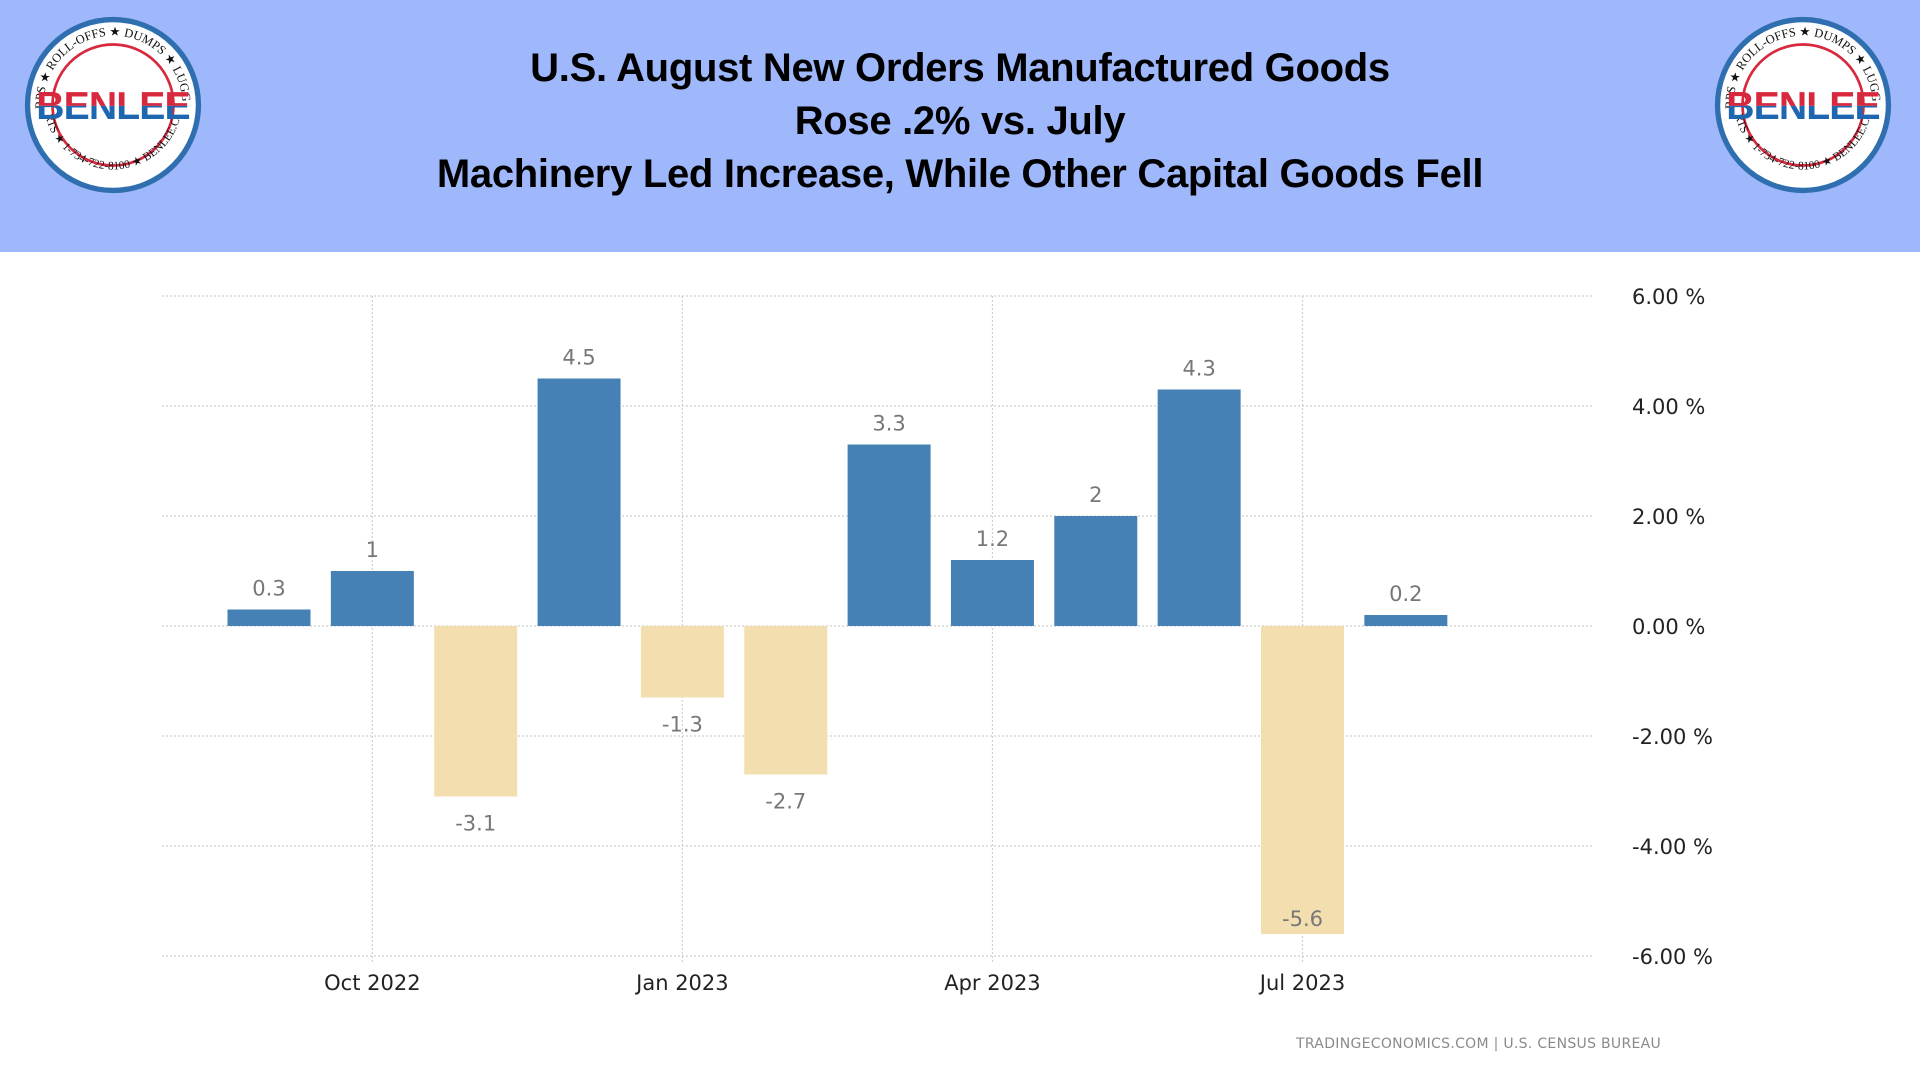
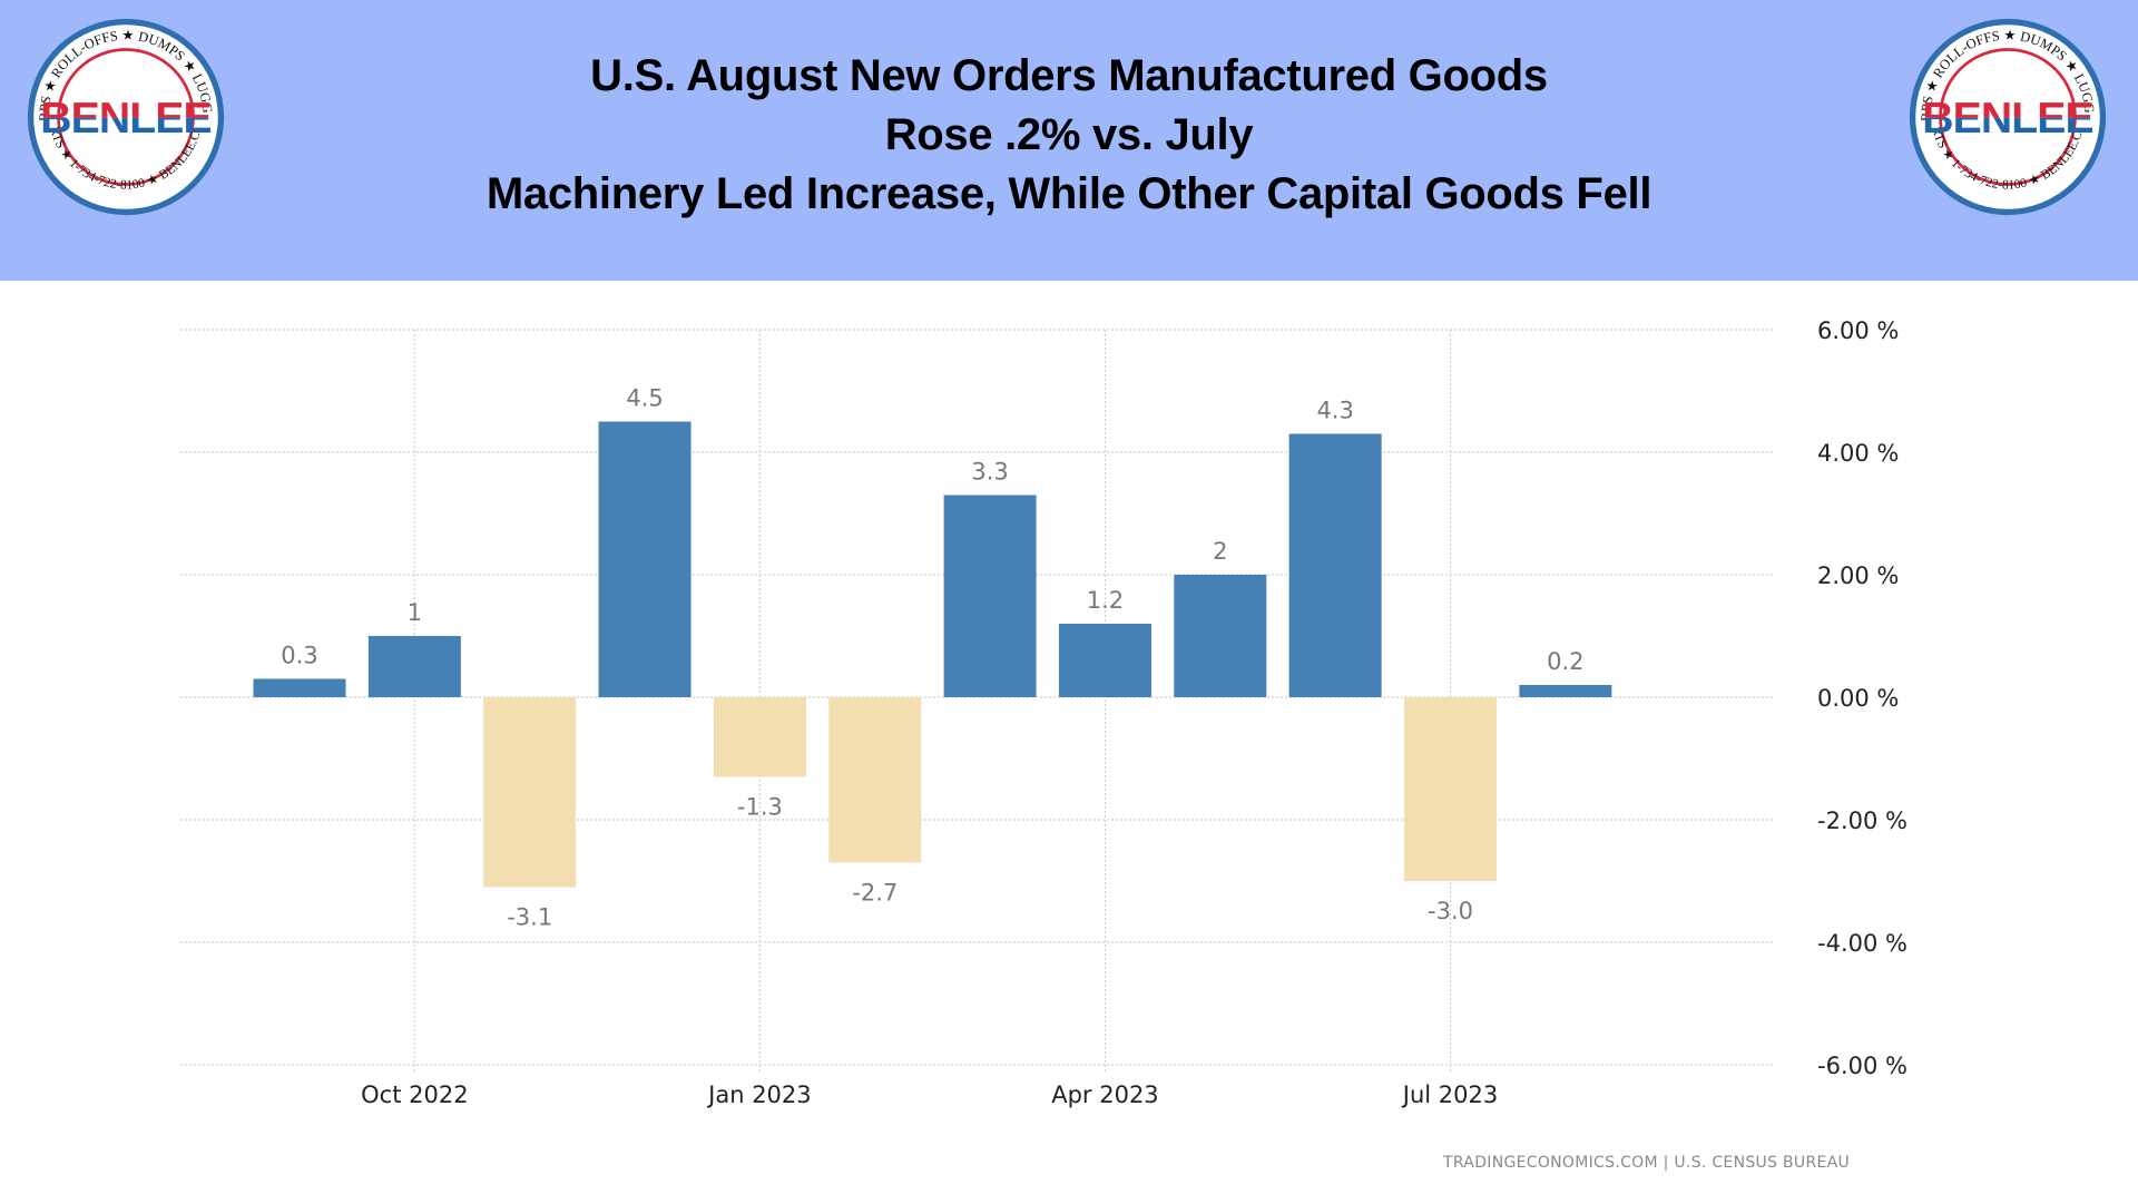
Jul 2023: -5.6 -> -3.0
